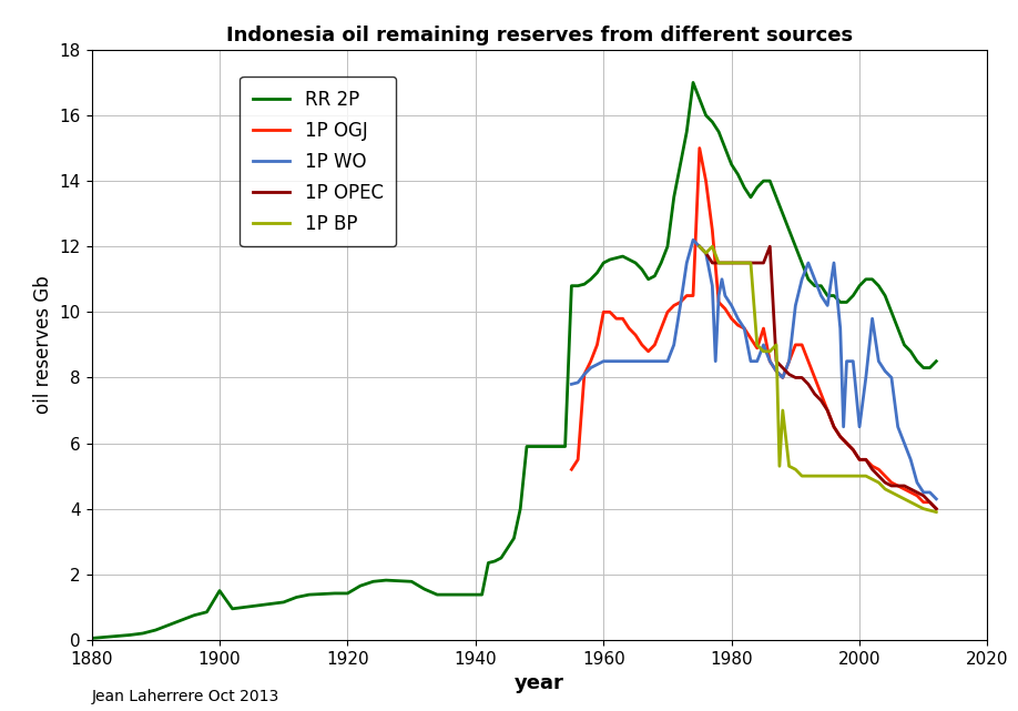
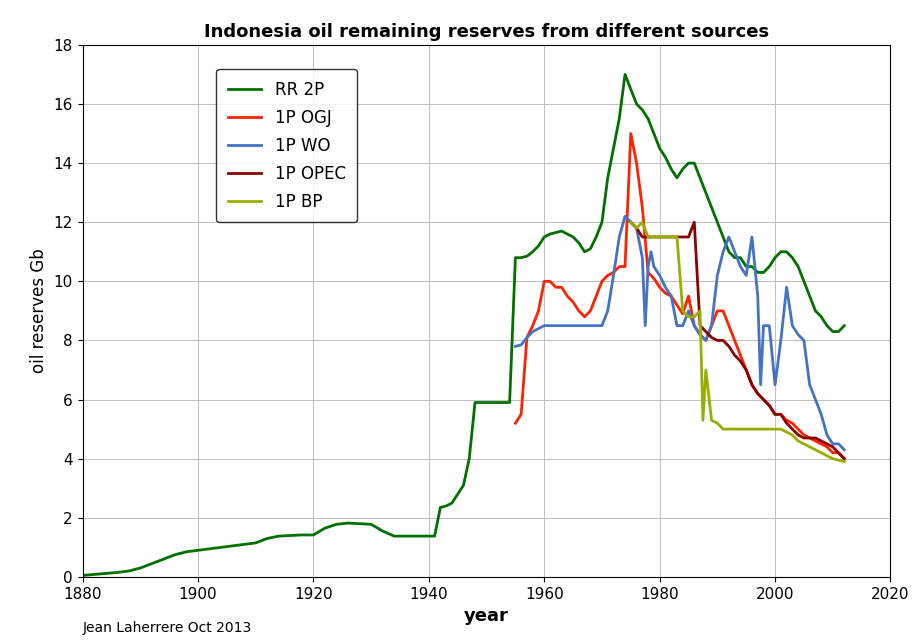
RR 2P/1900: 1.50 -> 0.90
